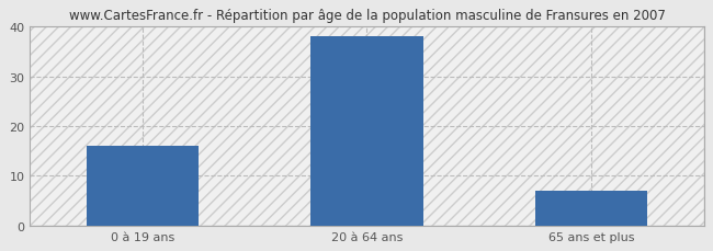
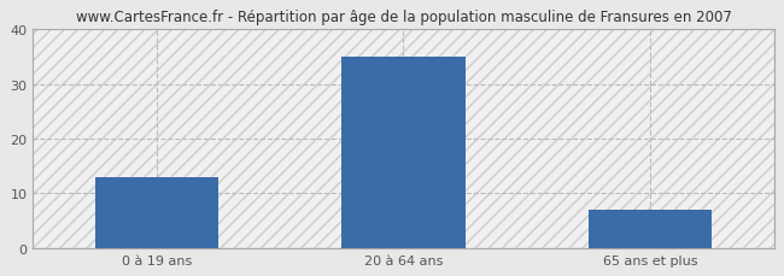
0 à 19 ans: 16 -> 13
20 à 64 ans: 38 -> 35
